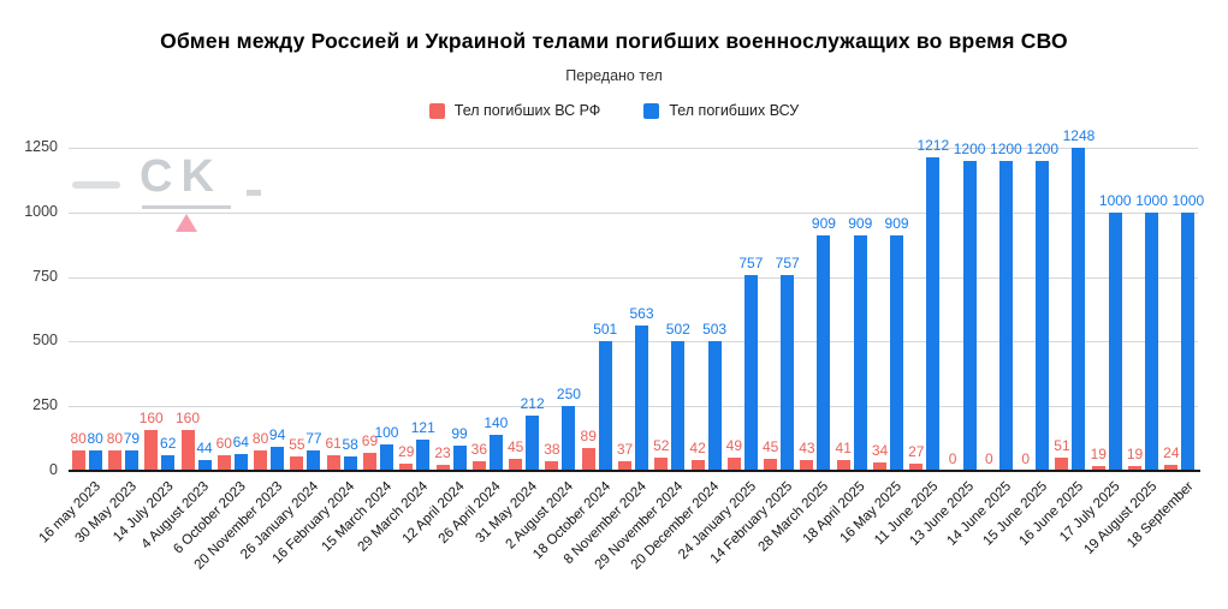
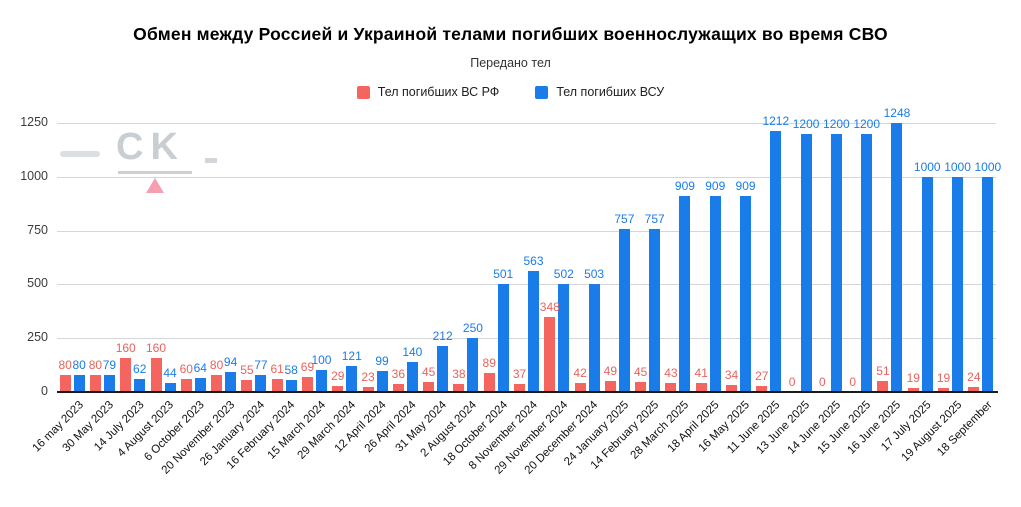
Тел погибших ВС РФ/29 November 2024: 52 -> 348
